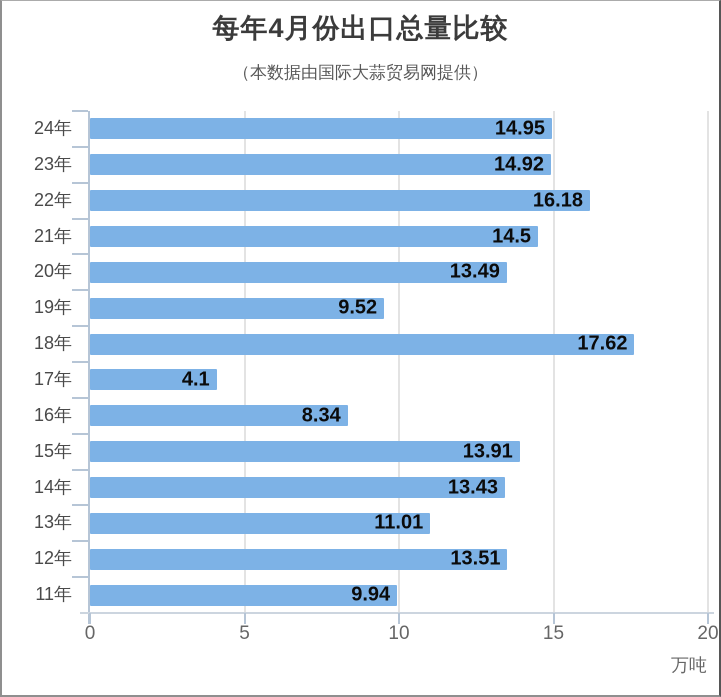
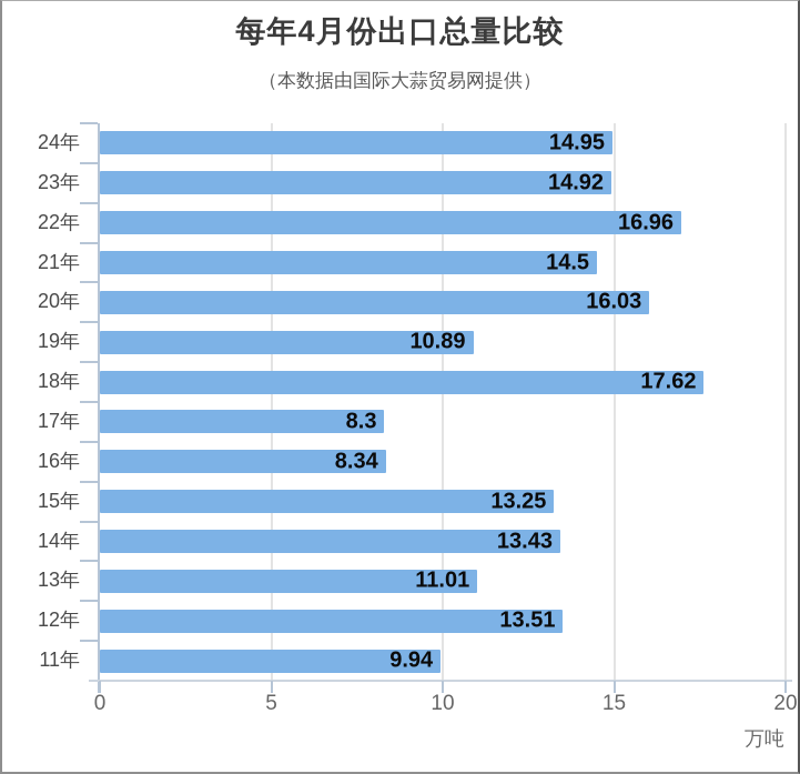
22年: 16.18 -> 16.96
20年: 13.49 -> 16.03
19年: 9.52 -> 10.89
17年: 4.1 -> 8.3
15年: 13.91 -> 13.25
